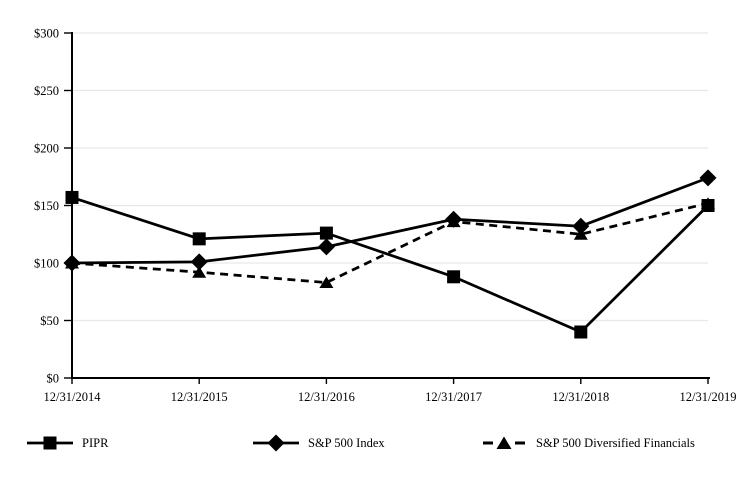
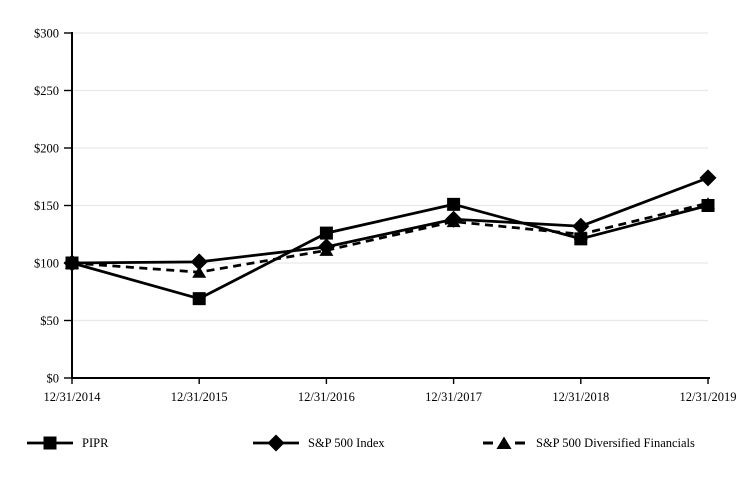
PIPR/12/31/2014: $157 -> $100
PIPR/12/31/2015: $121 -> $69
S&P 500 Diversified Financials/12/31/2016: $83 -> $111
PIPR/12/31/2017: $88 -> $151
PIPR/12/31/2018: $40 -> $121
